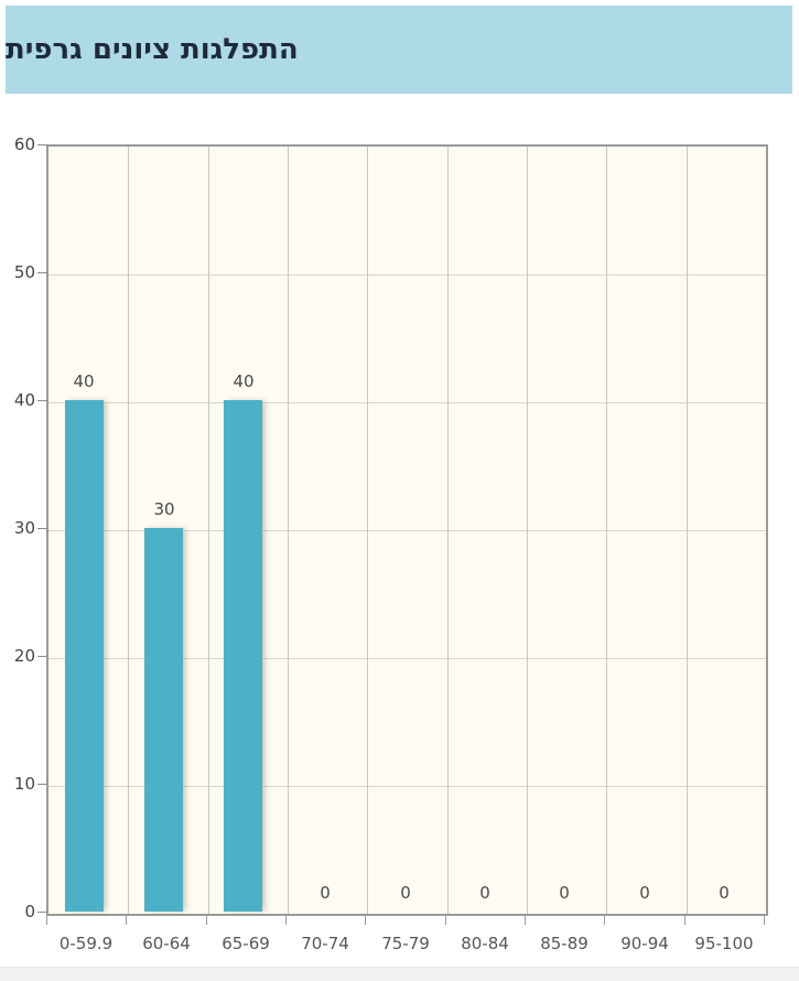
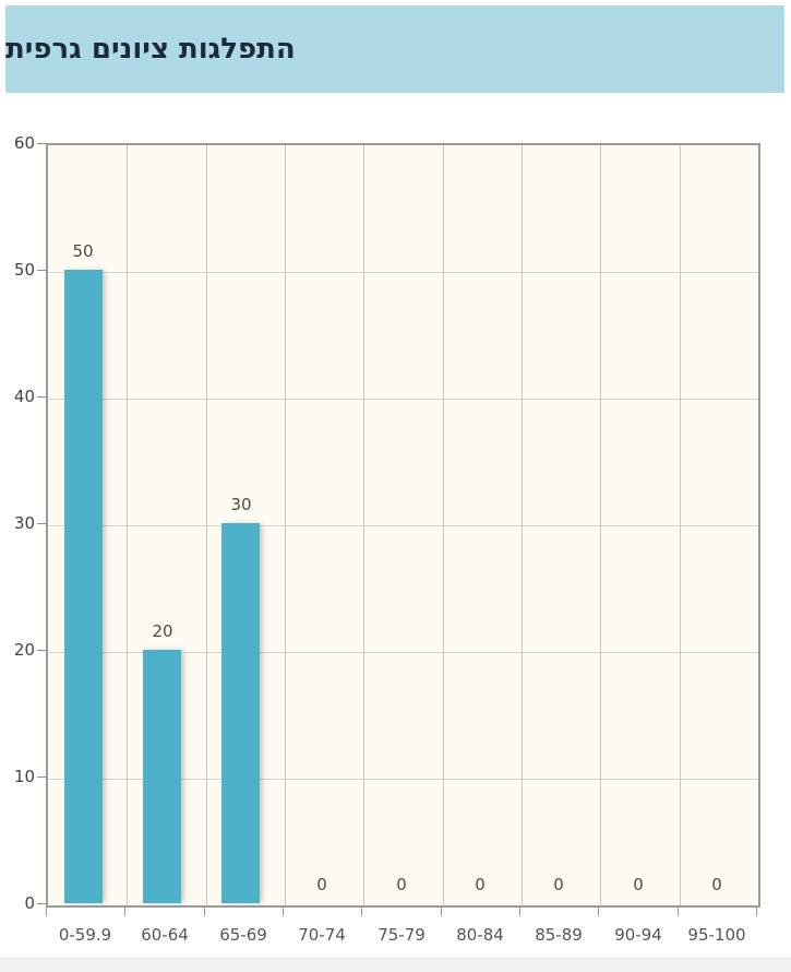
0-59.9: 40 -> 50
60-64: 30 -> 20
65-69: 40 -> 30
